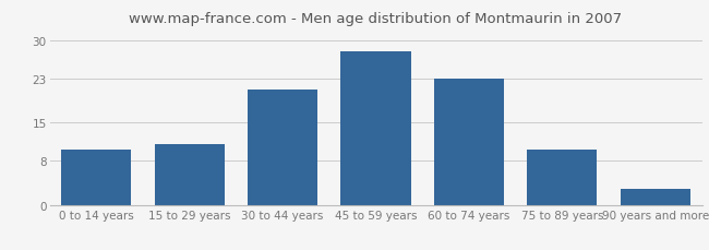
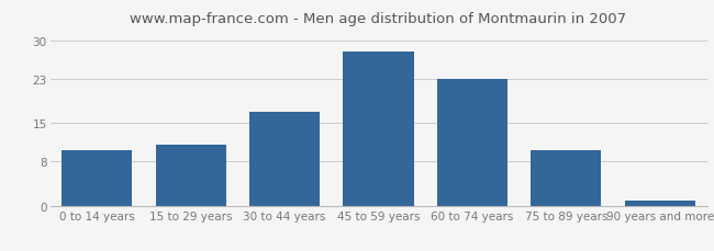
30 to 44 years: 21 -> 17
90 years and more: 3 -> 1
